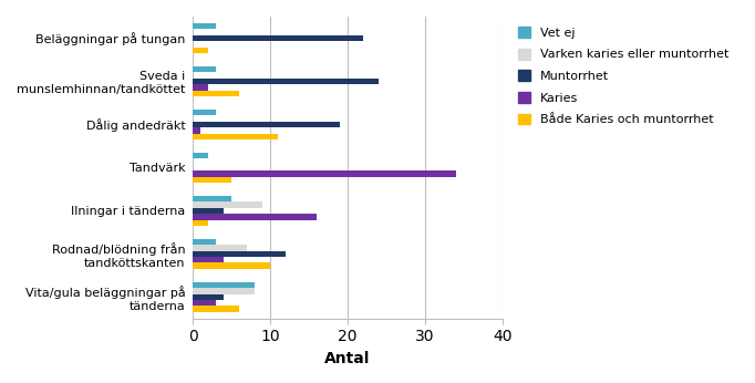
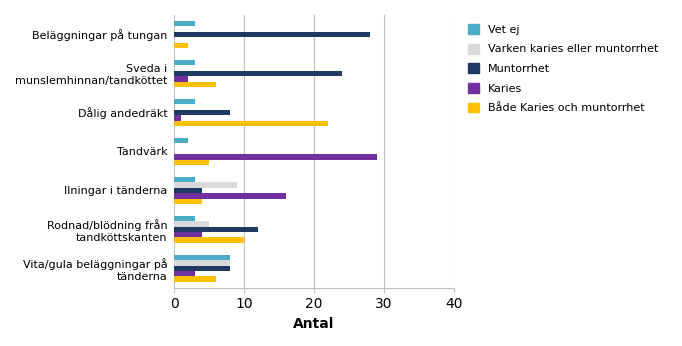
Muntorrhet/Beläggningar på tungan: 22 -> 28
Muntorrhet/Dålig andedräkt: 19 -> 8
Både Karies och muntorrhet/Dålig andedräkt: 11 -> 22
Karies/Tandvärk: 34 -> 29
Vet ej/Ilningar i tänderna: 5 -> 3
Både Karies och muntorrhet/Ilningar i tänderna: 2 -> 4
Varken karies eller muntorrhet/Rodnad/blödning från tandköttskanten: 7 -> 5
Muntorrhet/Vita/gula beläggningar på tänderna: 4 -> 8
